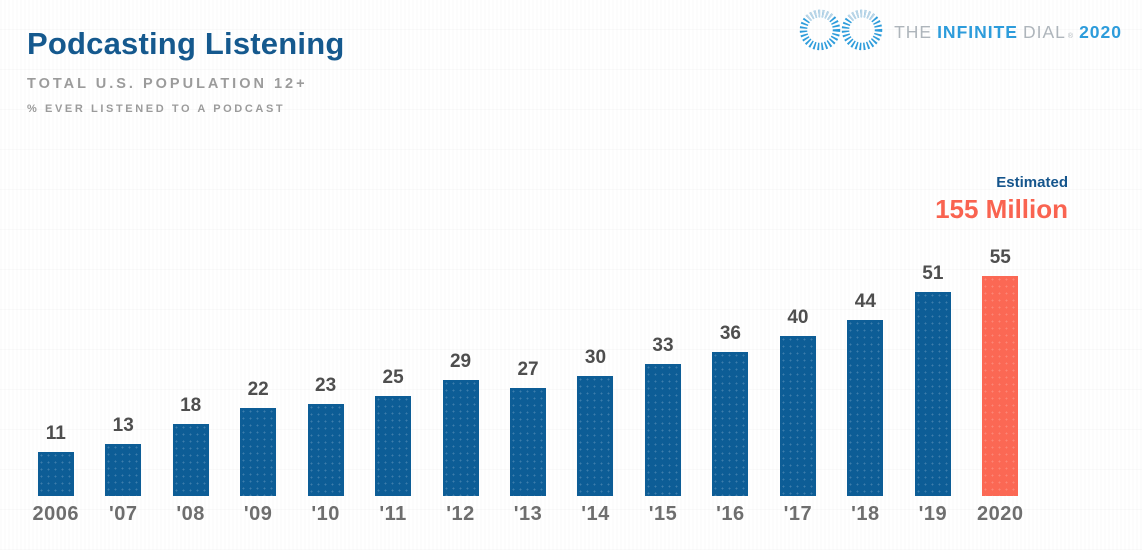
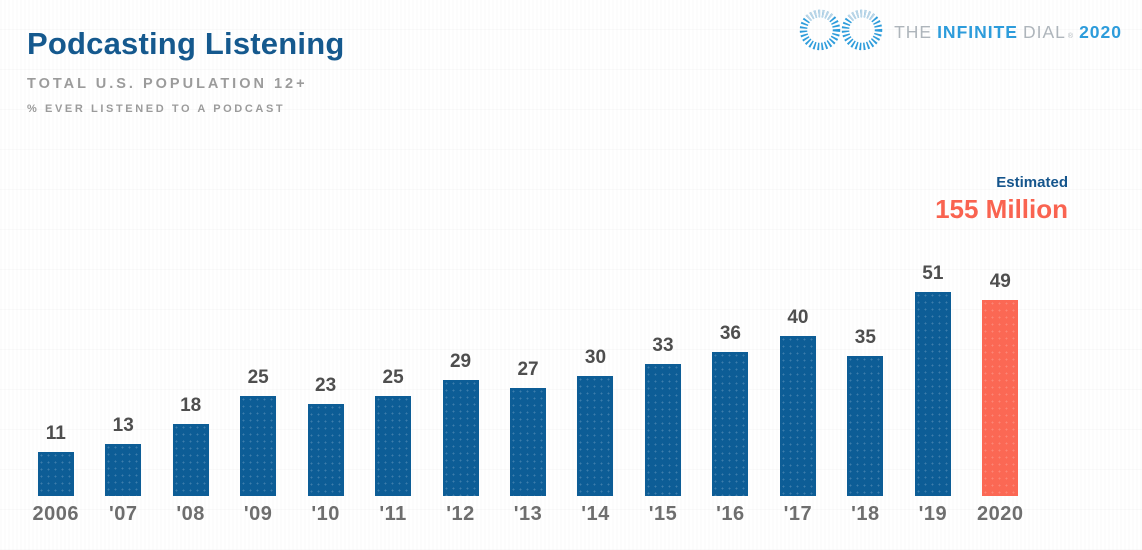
'09: 22 -> 25
'18: 44 -> 35
2020: 55 -> 49
